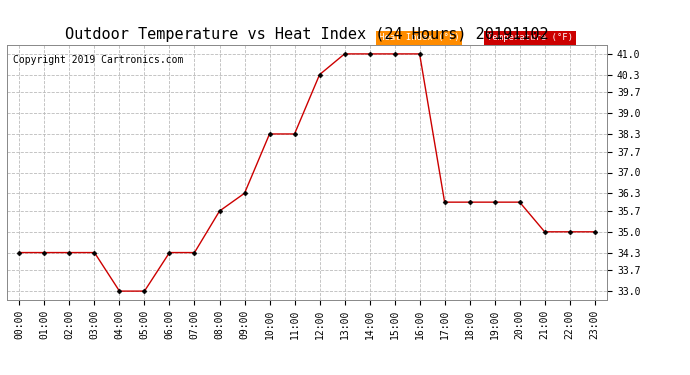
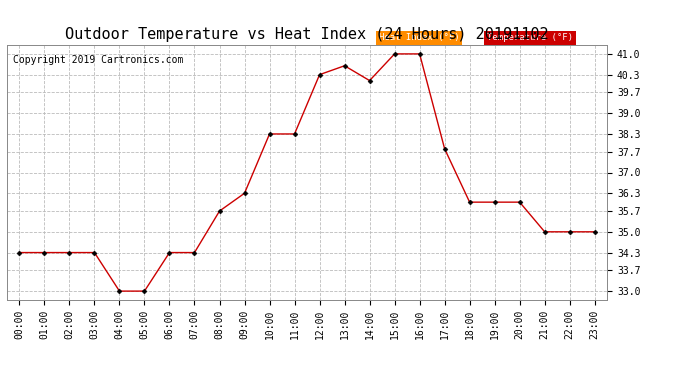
13:00: 41.0 -> 40.6
14:00: 41.0 -> 40.1
17:00: 36.0 -> 37.8
